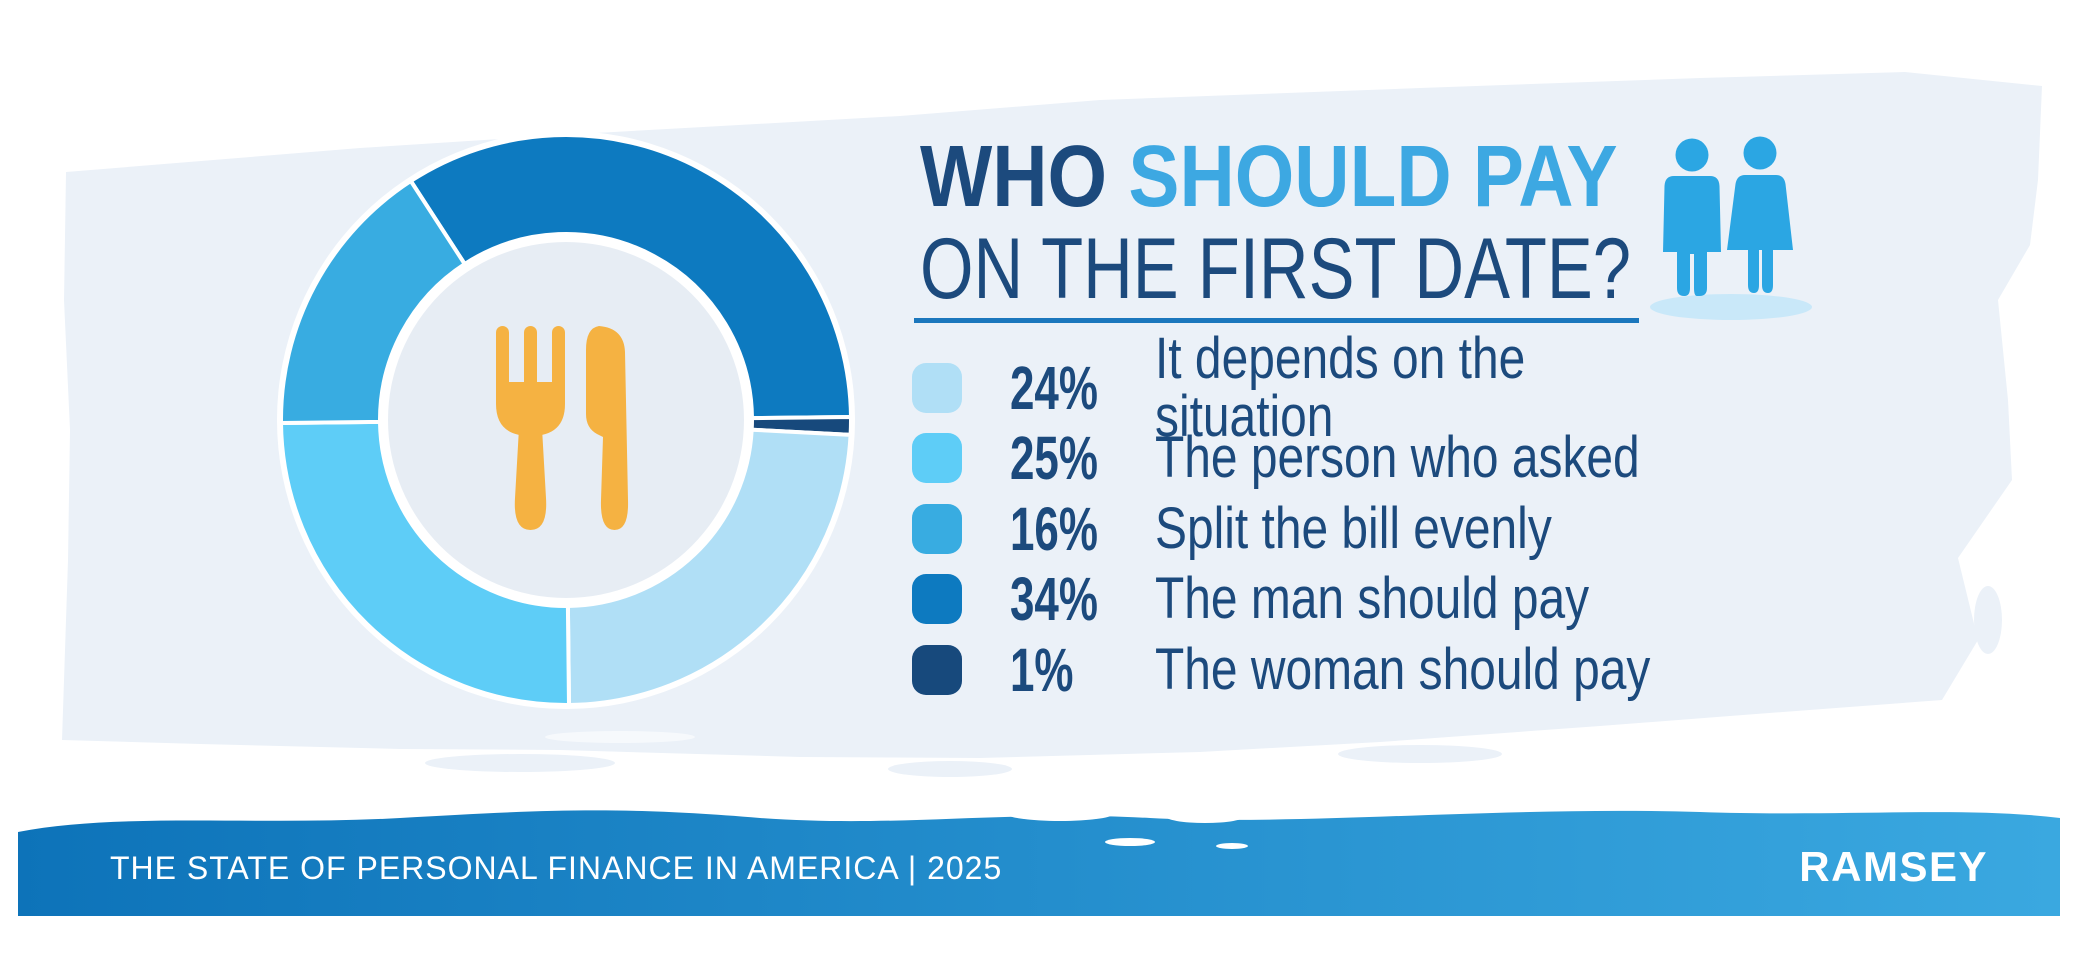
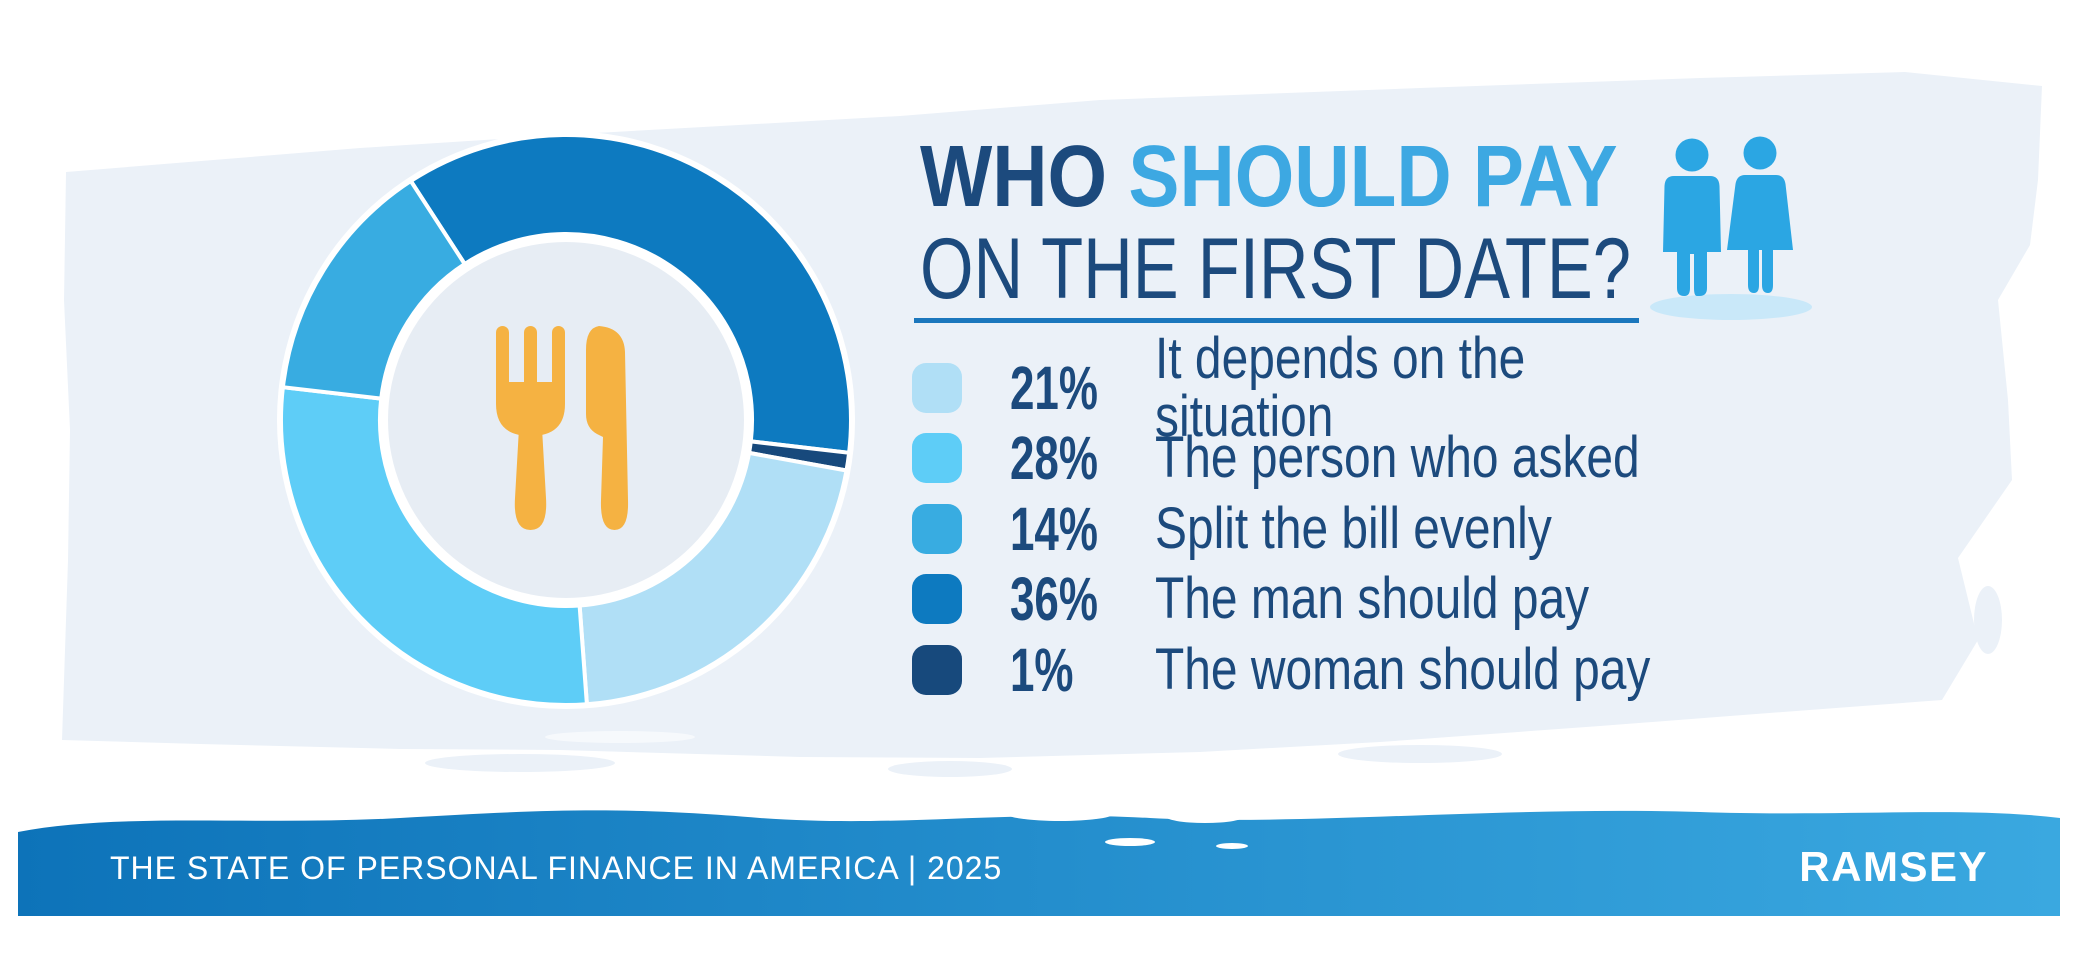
It depends on the situation: 24% -> 21%
The person who asked: 25% -> 28%
Split the bill evenly: 16% -> 14%
The man should pay: 34% -> 36%
